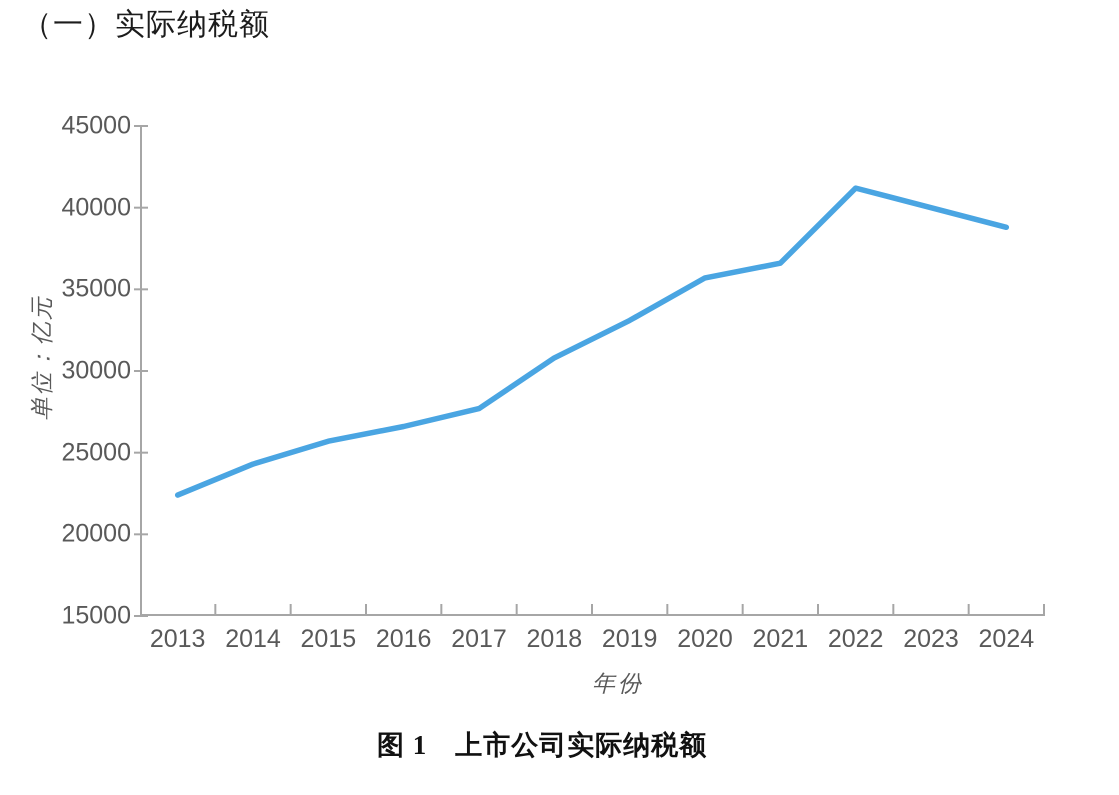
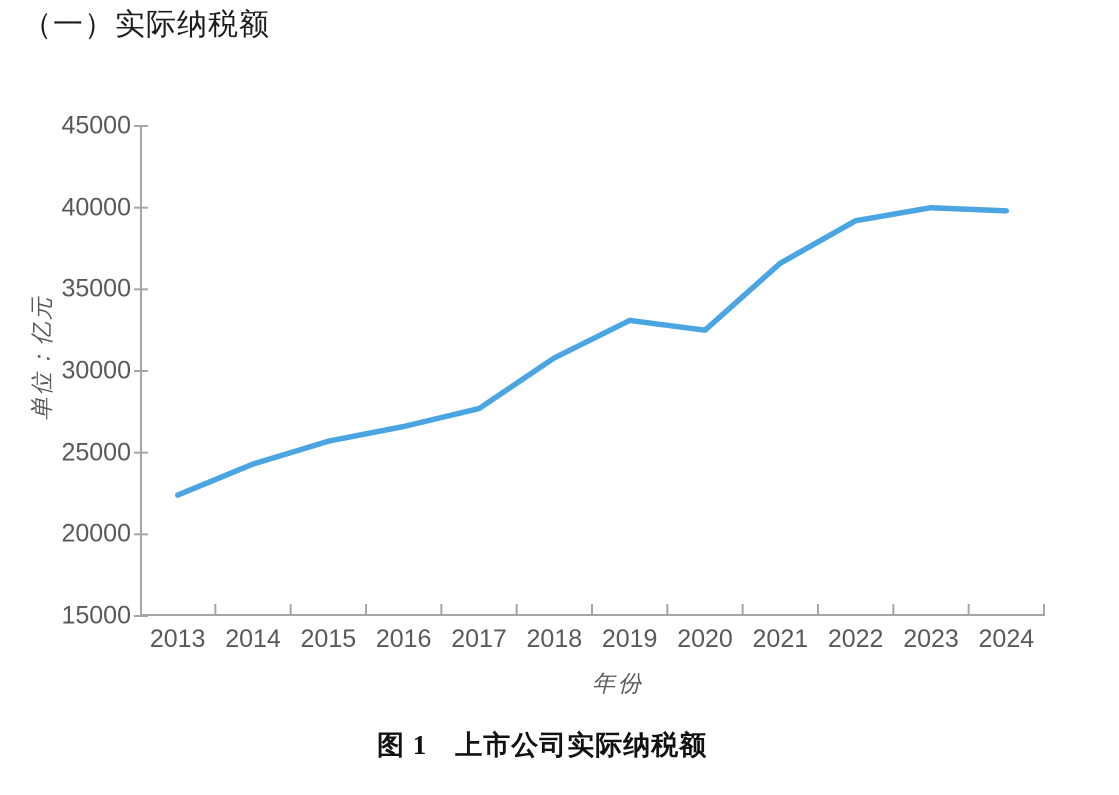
2020: 35700 -> 32500
2022: 41200 -> 39200
2024: 38800 -> 39800
